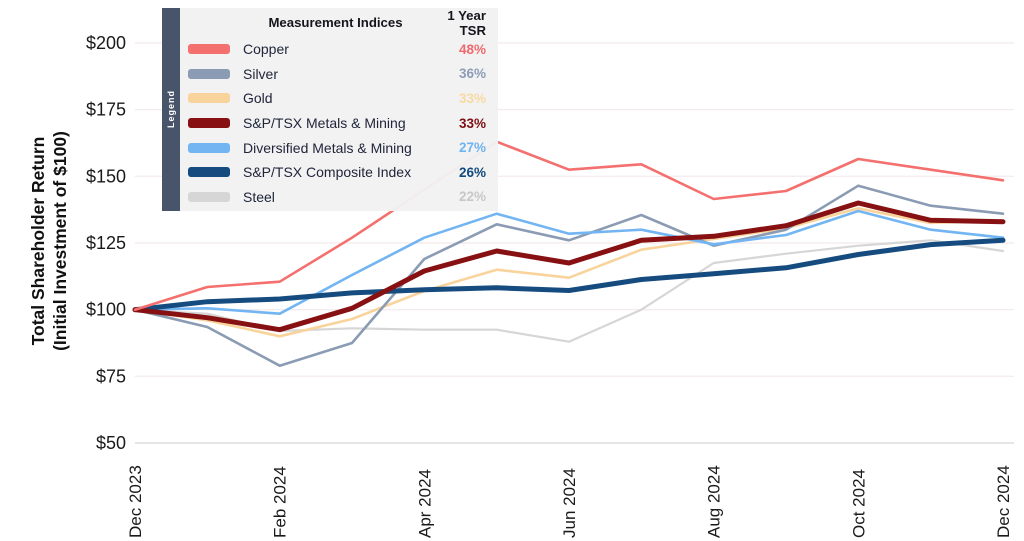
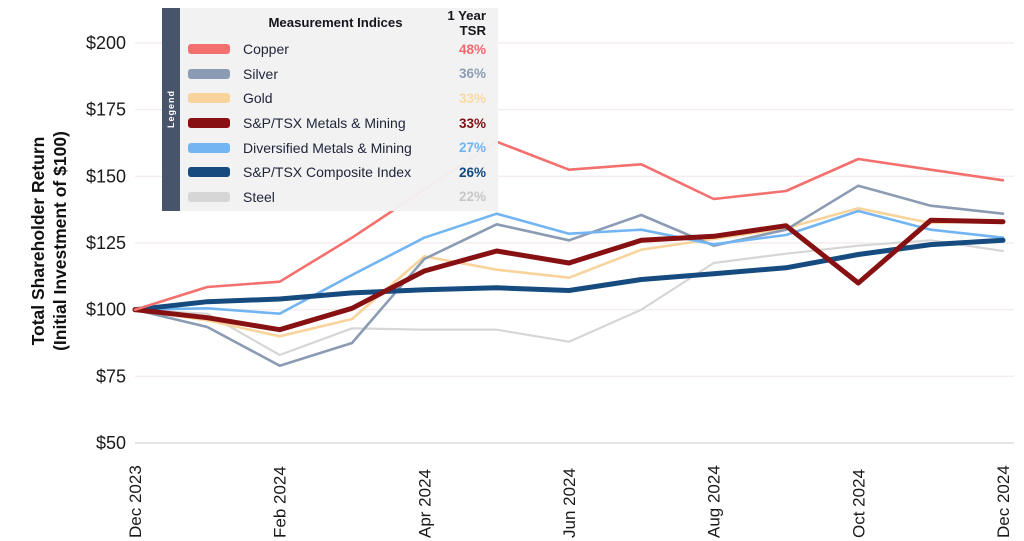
Steel/Feb 2024: $92 -> $83
Gold/Apr 2024: $107 -> $120
S&P/TSX Metals & Mining/Oct 2024: $140 -> $110
